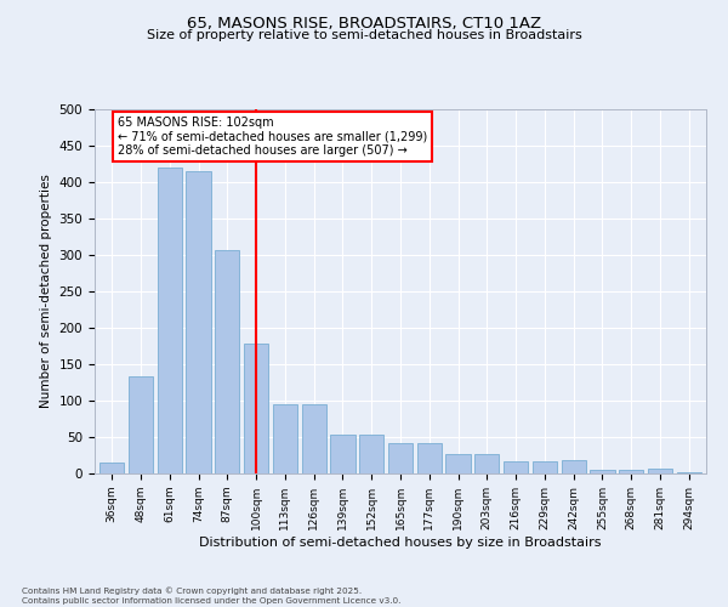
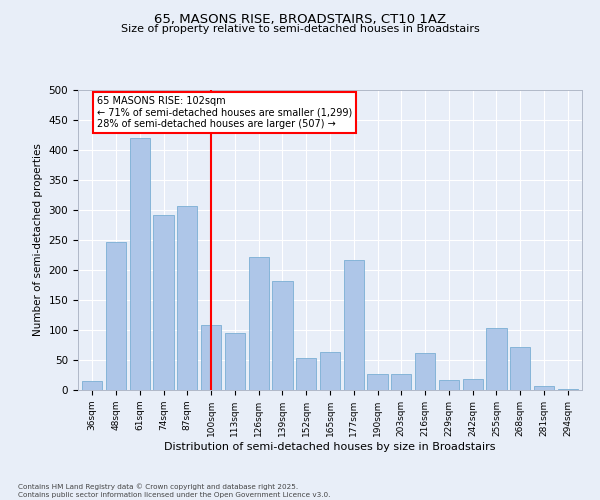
48sqm: 133 -> 246
74sqm: 415 -> 292
100sqm: 179 -> 108
126sqm: 95 -> 222
139sqm: 53 -> 182
165sqm: 42 -> 64
177sqm: 42 -> 216
216sqm: 16 -> 62
255sqm: 5 -> 104
268sqm: 5 -> 72
